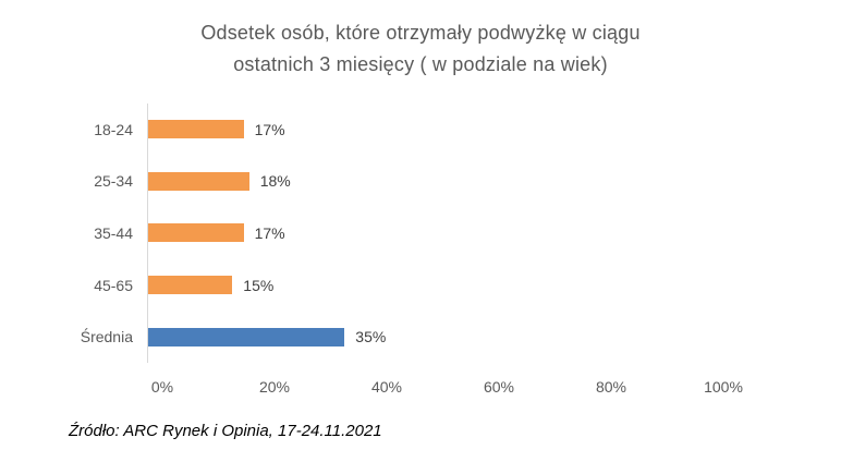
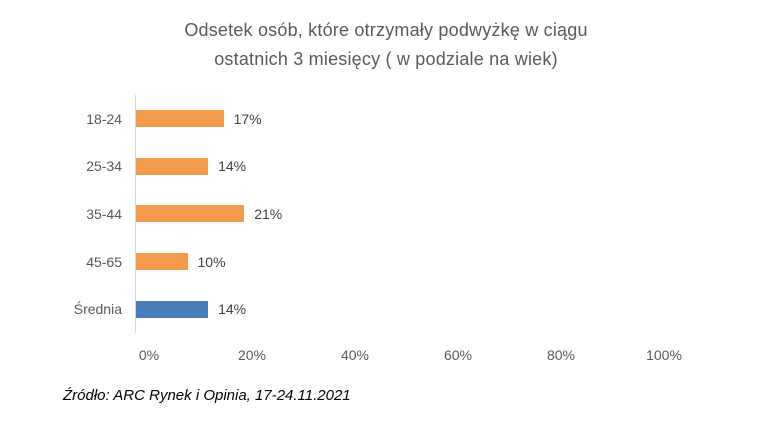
25-34: 18% -> 14%
35-44: 17% -> 21%
45-65: 15% -> 10%
Średnia: 35% -> 14%
